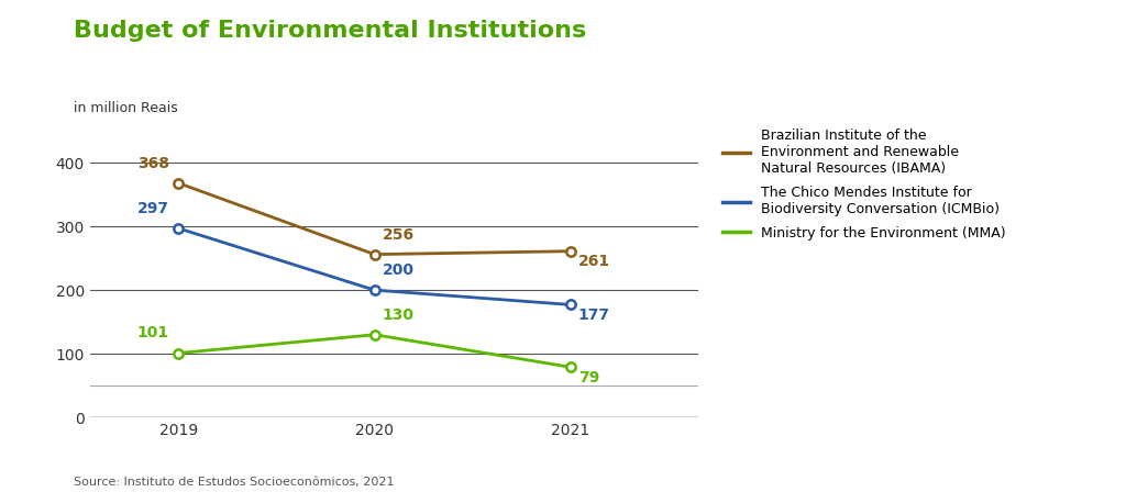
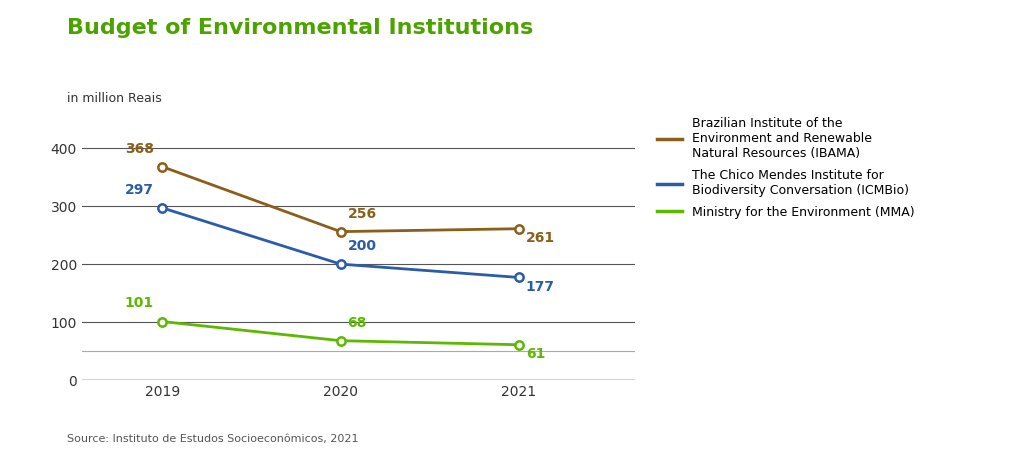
Ministry for the Environment (MMA)/2020: 130 -> 68
Ministry for the Environment (MMA)/2021: 79 -> 61
